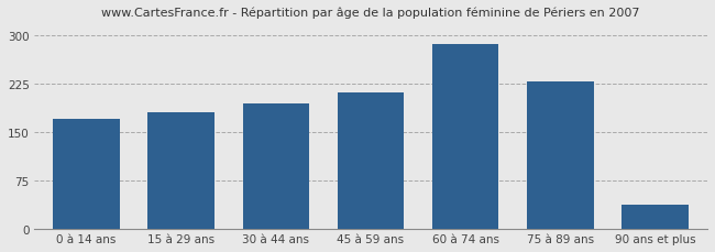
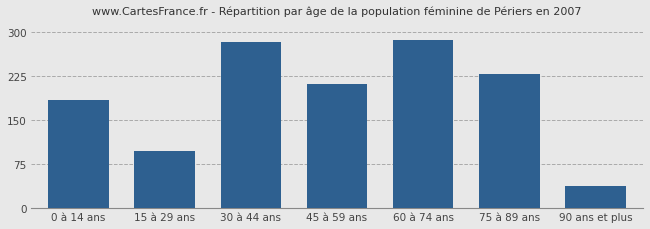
0 à 14 ans: 170 -> 184
15 à 29 ans: 180 -> 96
30 à 44 ans: 193 -> 282
